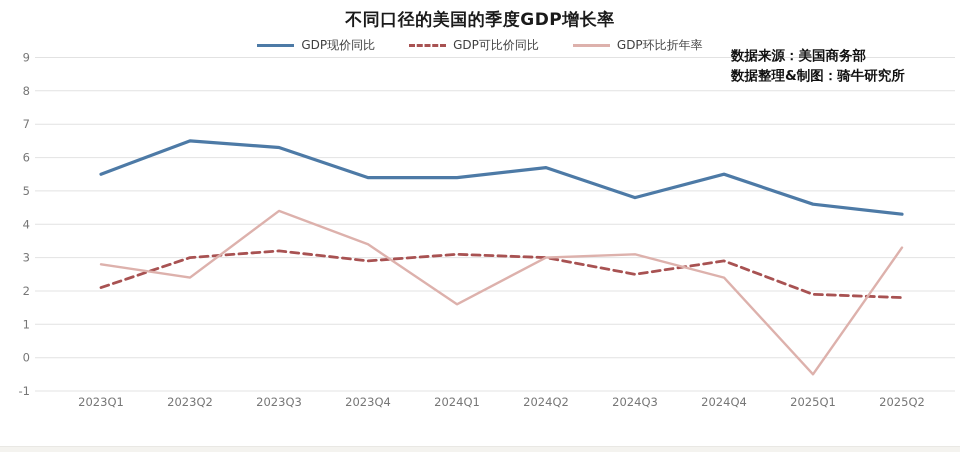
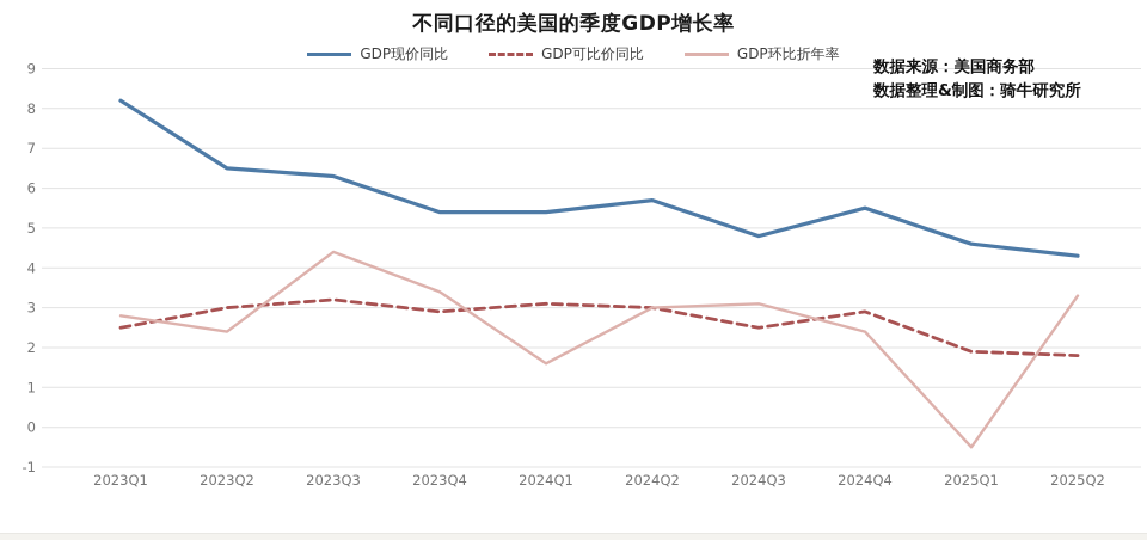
GDP现价同比/2023Q1: 5.5 -> 8.2
GDP可比价同比/2023Q1: 2.1 -> 2.5
